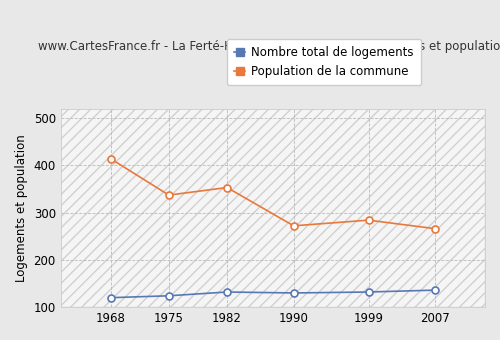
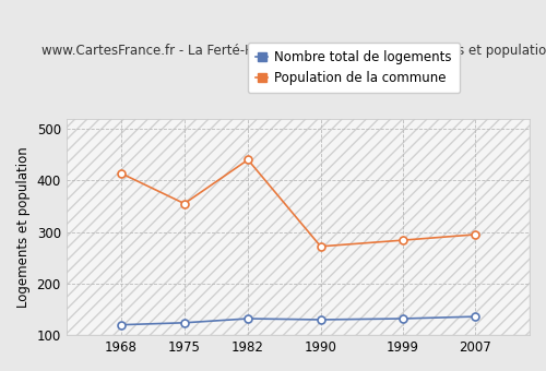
Population de la commune/1975: 337 -> 355
Population de la commune/1982: 353 -> 440
Population de la commune/2007: 266 -> 295
